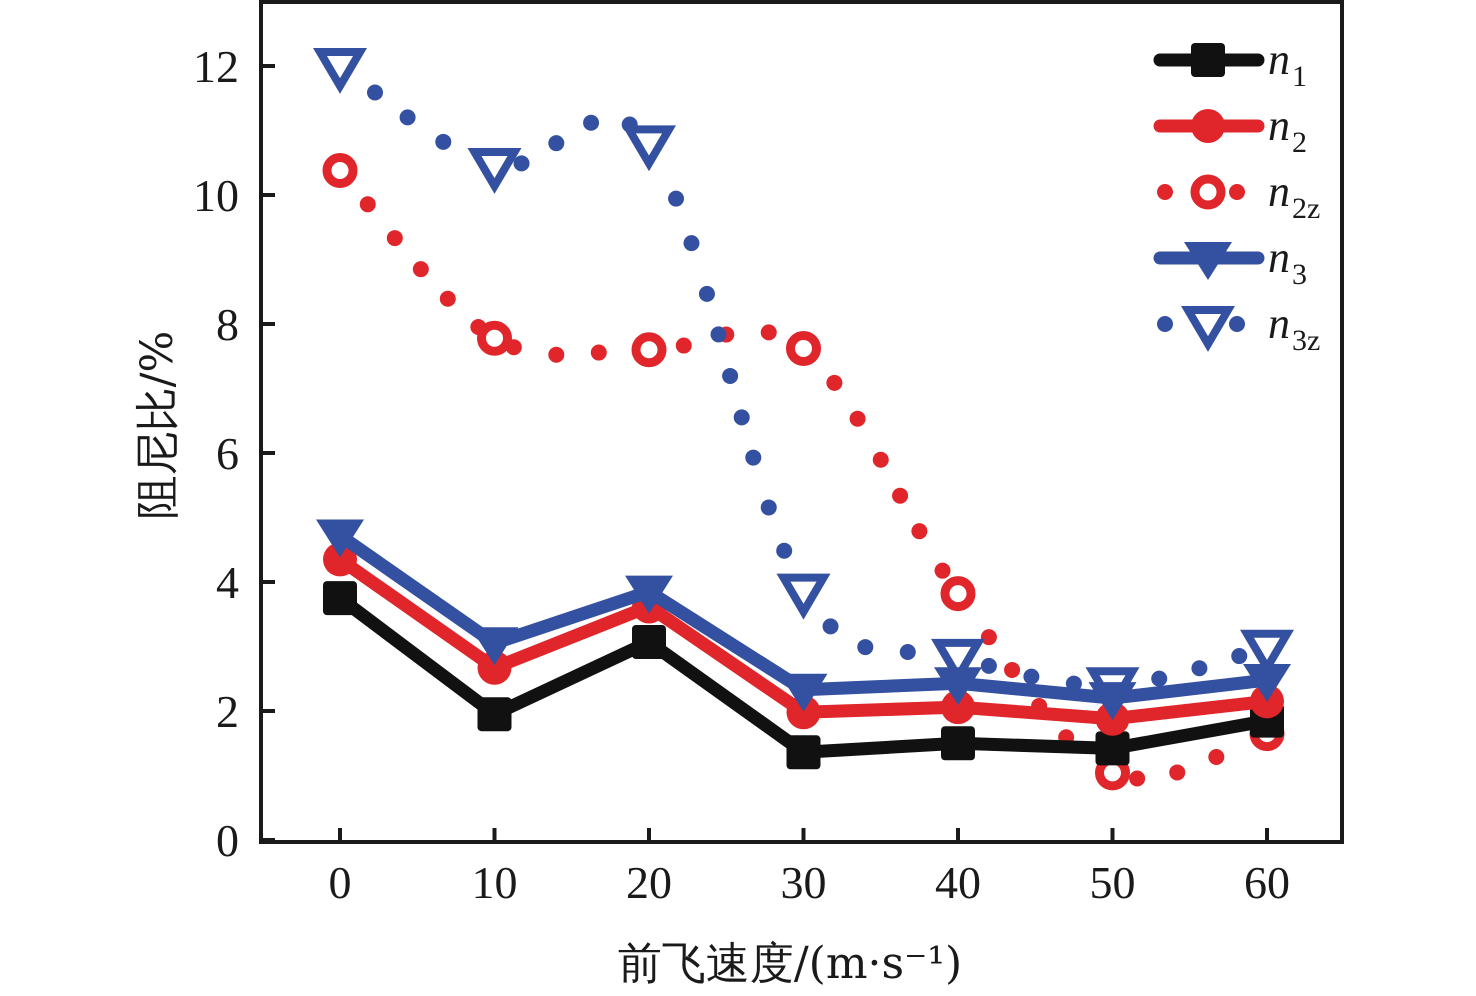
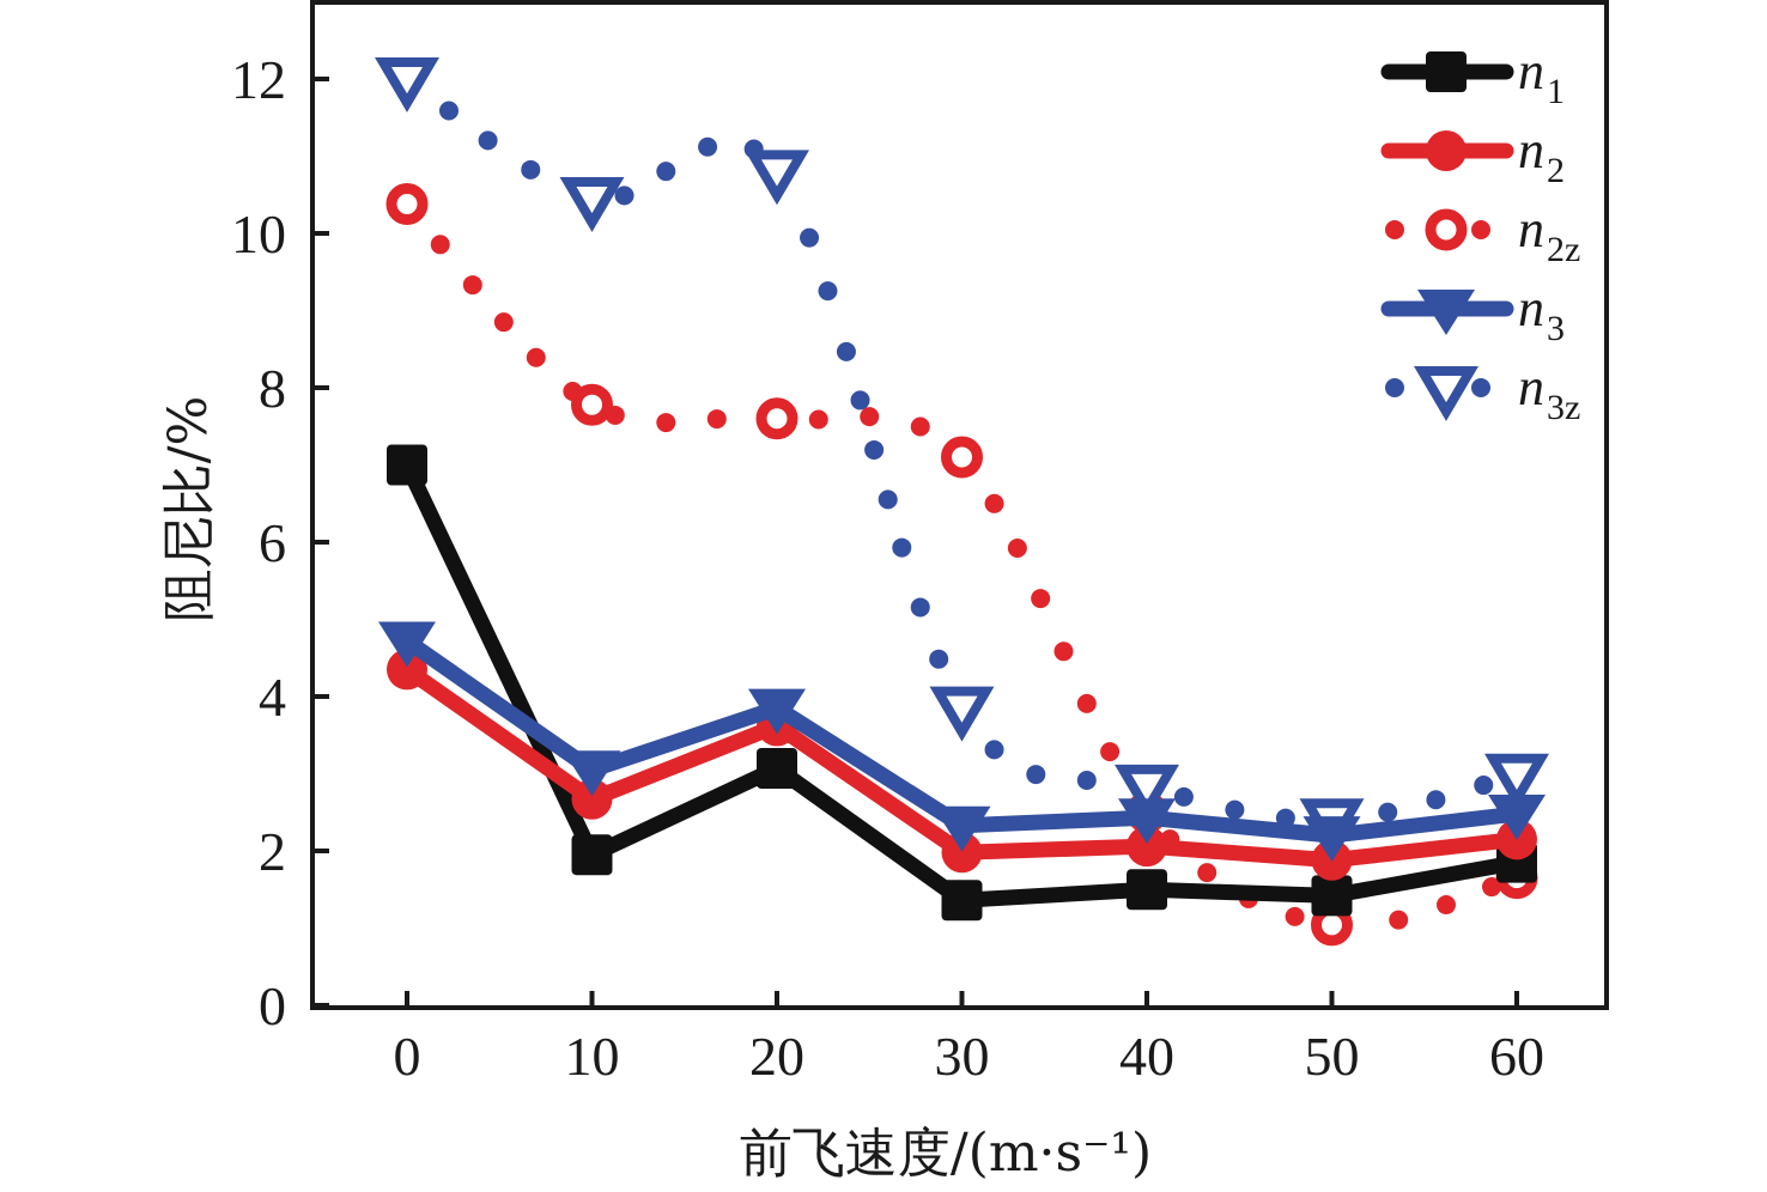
n1/0: 3.8 -> 7.0
n2z/30: 7.6 -> 7.1
n2z/40: 3.8 -> 2.5
